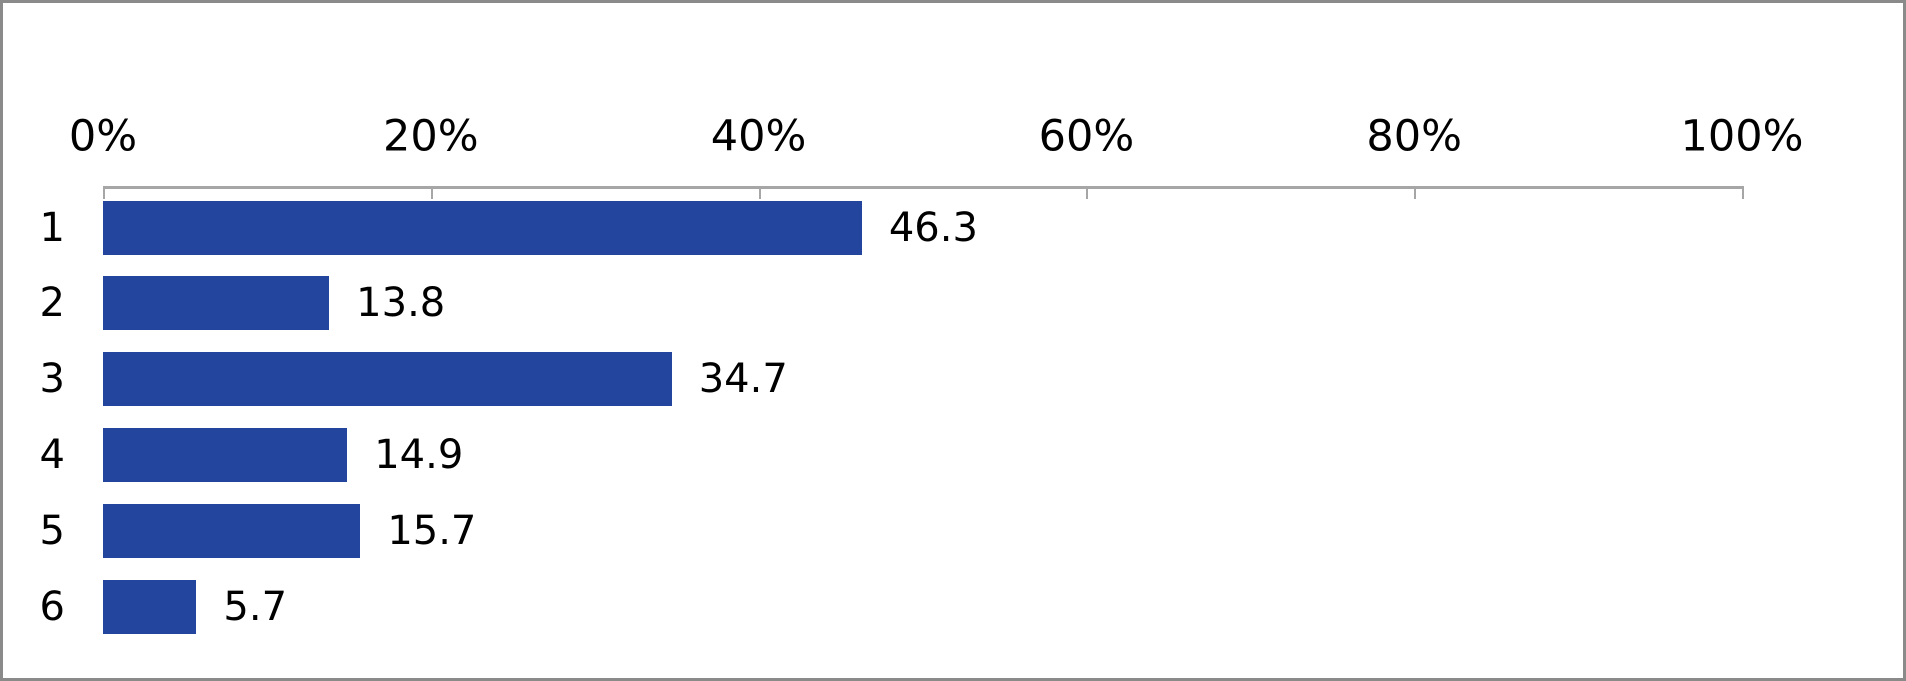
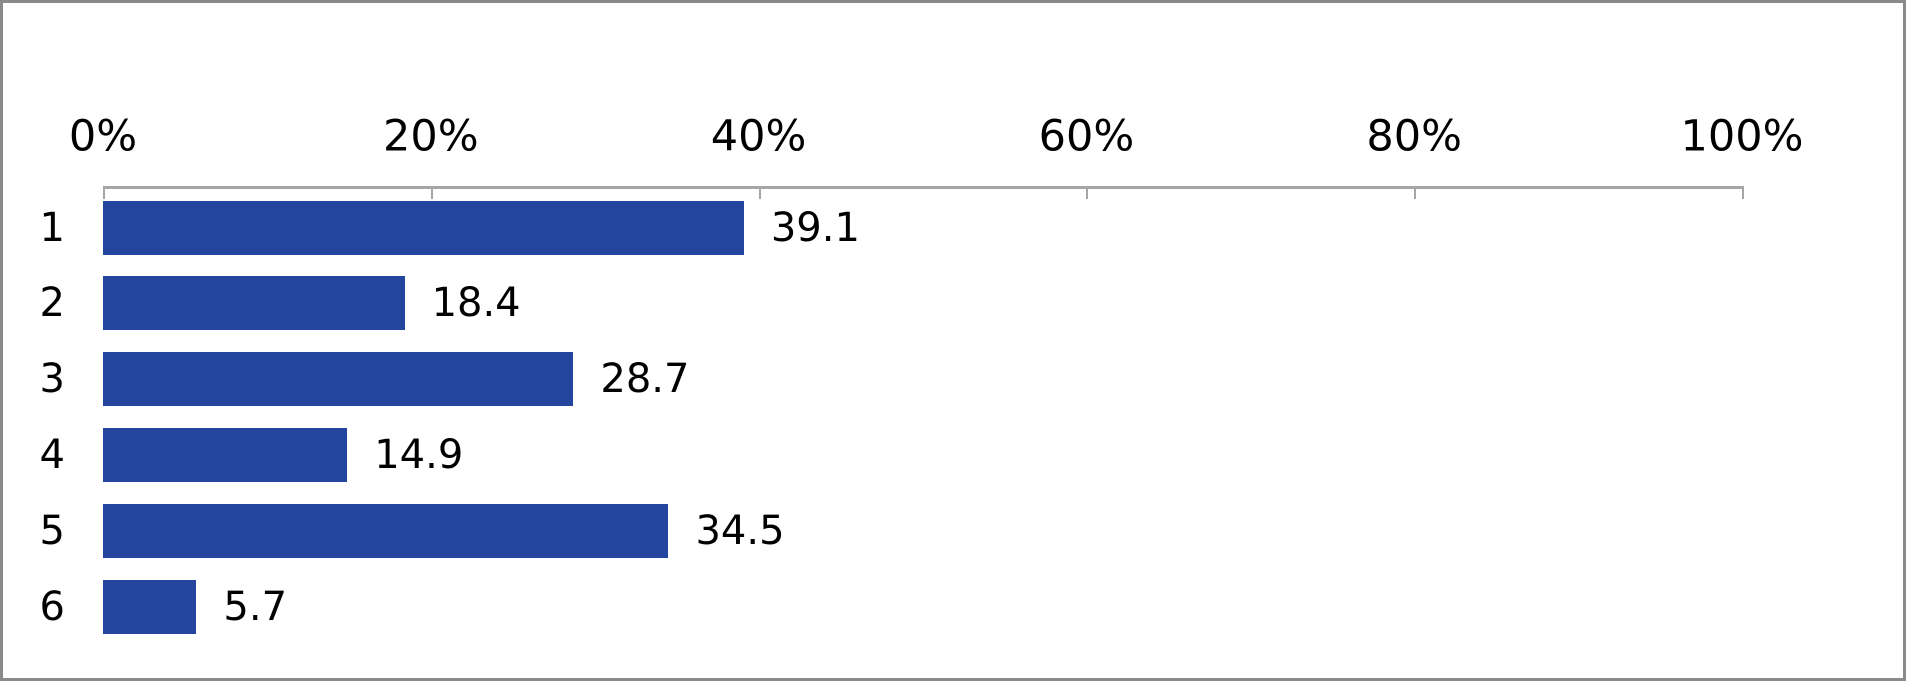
1: 46.3 -> 39.1
2: 13.8 -> 18.4
3: 34.7 -> 28.7
5: 15.7 -> 34.5
